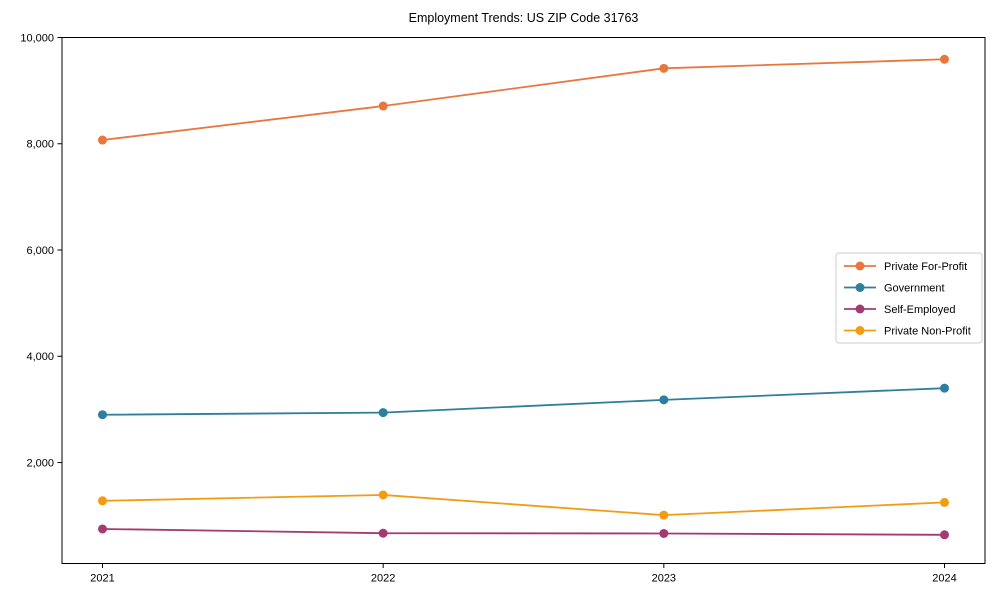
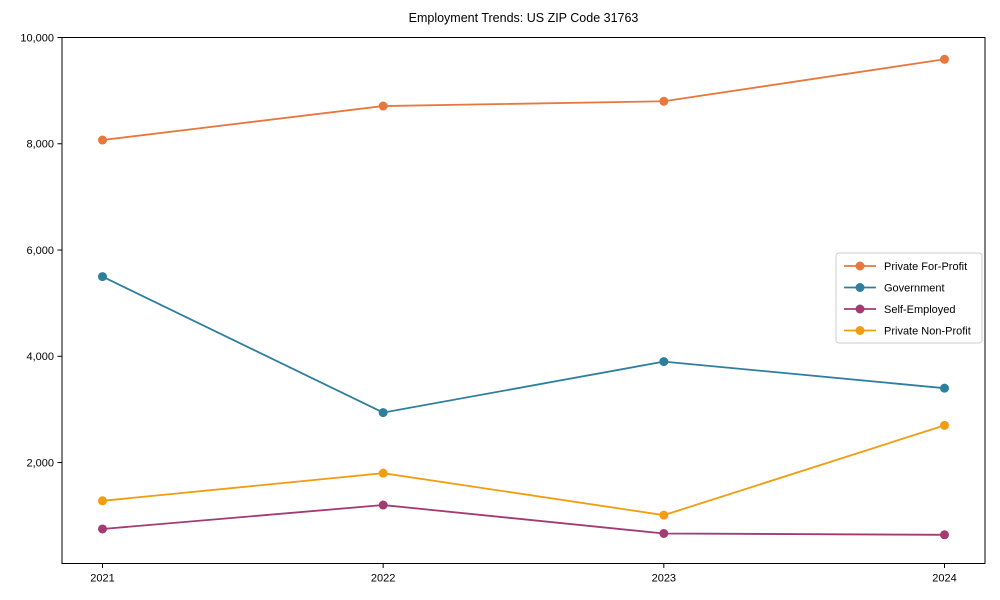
Government/2021: 2900 -> 5500
Self-Employed/2022: 700 -> 1200
Private Non-Profit/2022: 1400 -> 1800
Private For-Profit/2023: 9400 -> 8800
Government/2023: 3200 -> 3900
Private Non-Profit/2024: 1200 -> 2700
